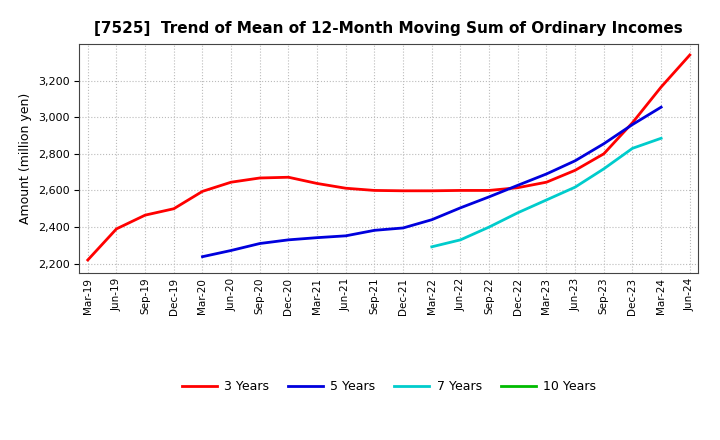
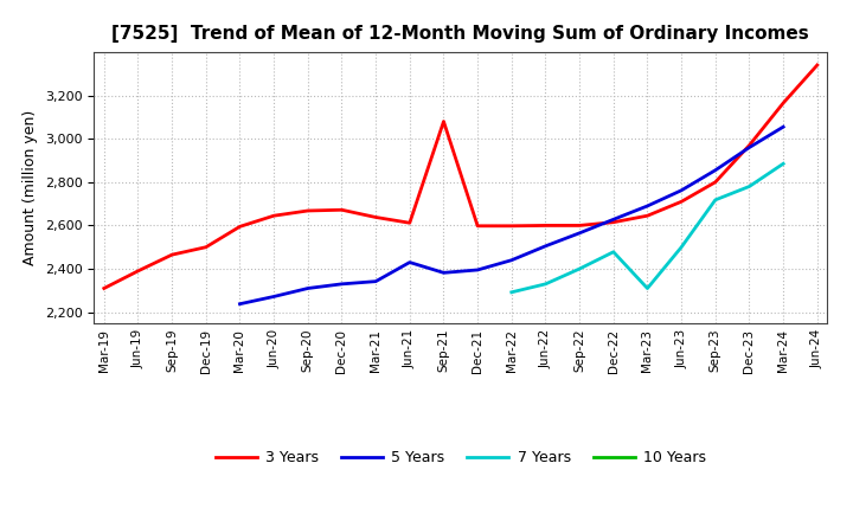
3 Years/Mar-19: 2,220 -> 2,310
5 Years/Jun-21: 2,350 -> 2,430
3 Years/Sep-21: 2,600 -> 3,080
7 Years/Mar-23: 2,550 -> 2,310
7 Years/Jun-23: 2,620 -> 2,500
7 Years/Dec-23: 2,830 -> 2,780
